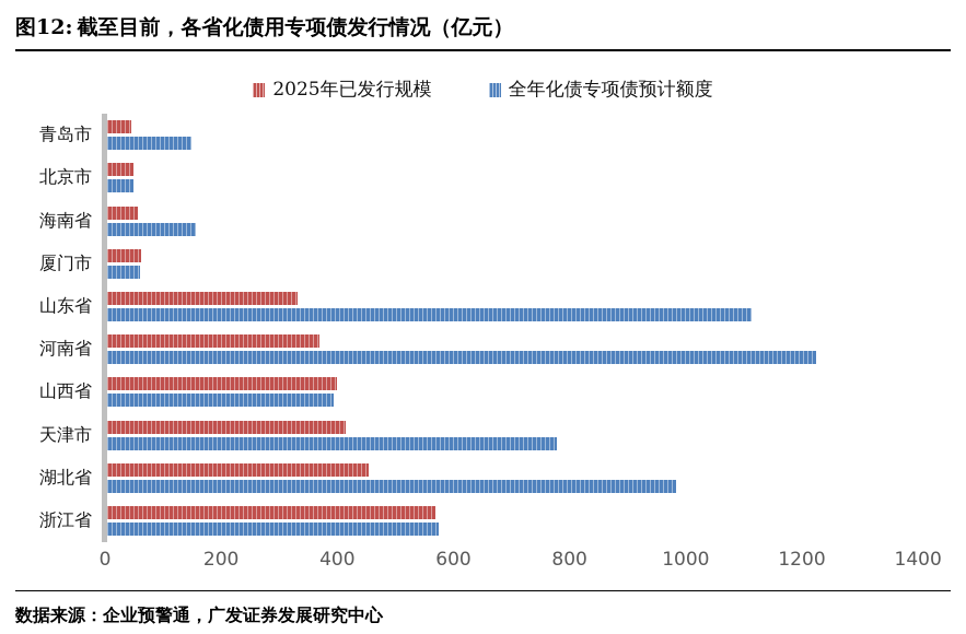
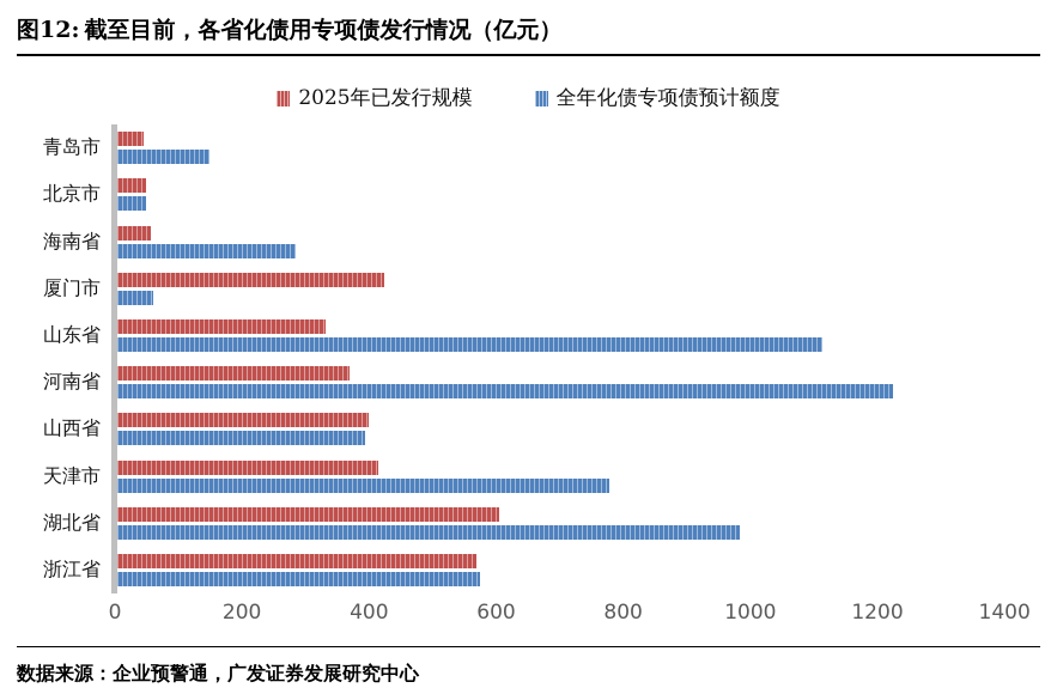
全年化债专项债预计额度/海南省: 150 -> 280
2025年已发行规模/厦门市: 60 -> 420
2025年已发行规模/湖北省: 450 -> 600
